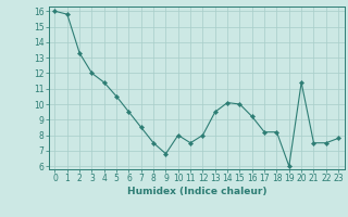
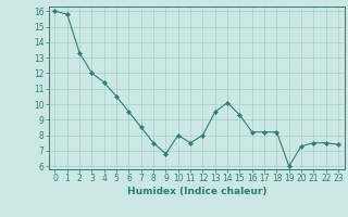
15: 10.0 -> 9.3
16: 9.2 -> 8.2
20: 11.4 -> 7.3
23: 7.8 -> 7.4
